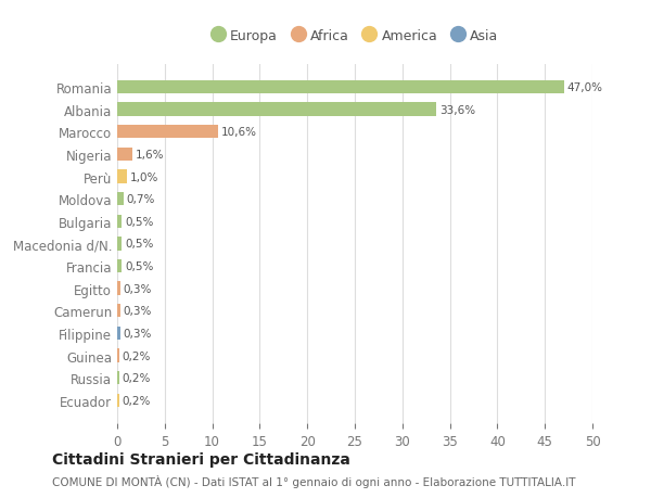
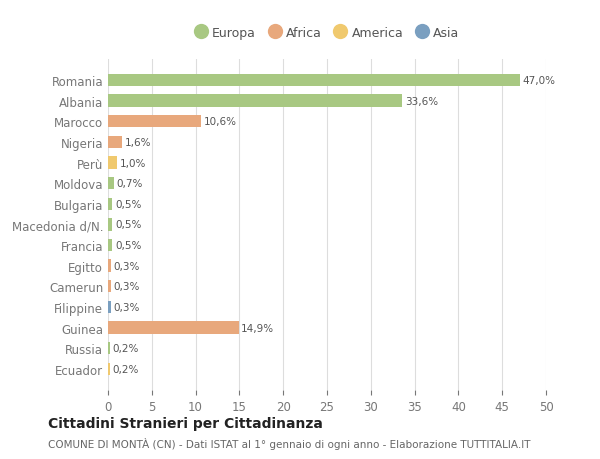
Guinea: 0,2% -> 14,9%
